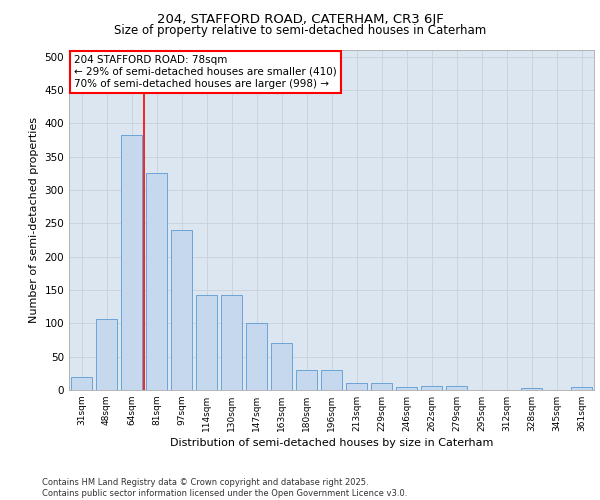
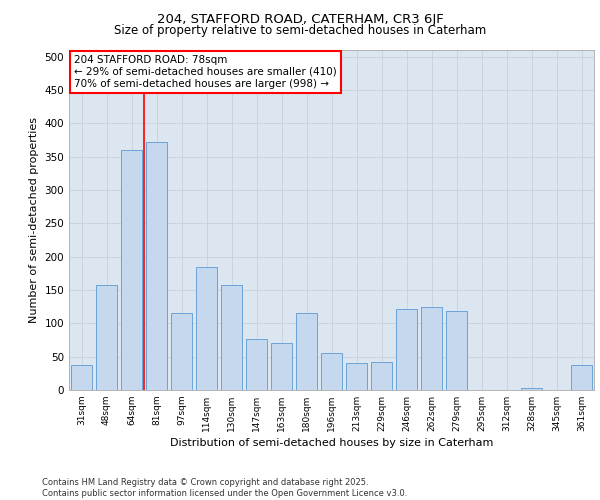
31sqm: 20 -> 38
48sqm: 107 -> 158
64sqm: 383 -> 360
81sqm: 325 -> 372
97sqm: 240 -> 116
114sqm: 142 -> 184
130sqm: 142 -> 158
147sqm: 101 -> 76
180sqm: 30 -> 116
196sqm: 30 -> 56
213sqm: 10 -> 40
229sqm: 10 -> 42
246sqm: 5 -> 122
262sqm: 6 -> 124
279sqm: 6 -> 118
361sqm: 4 -> 38
